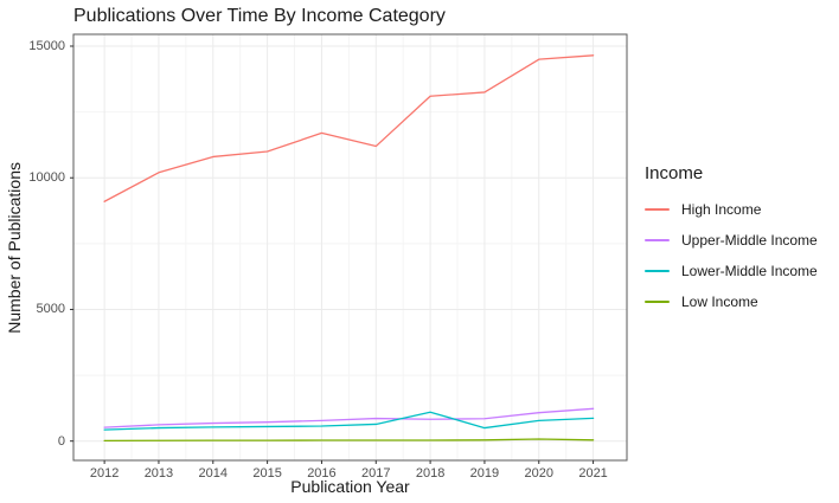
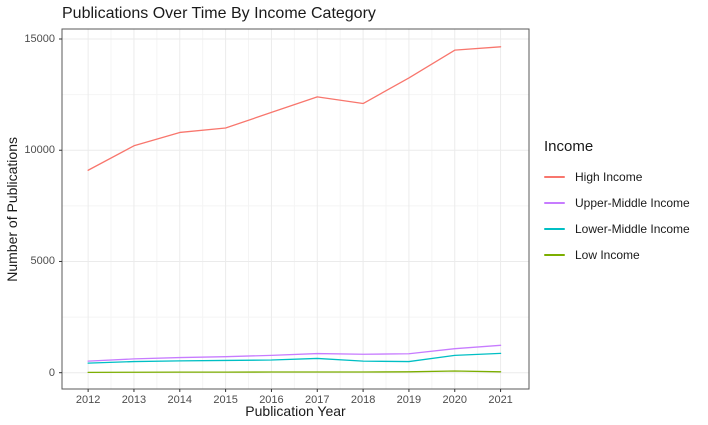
High Income/2017: 11200 -> 12400
High Income/2018: 13100 -> 12100
Lower-Middle Income/2018: 1100 -> 500
